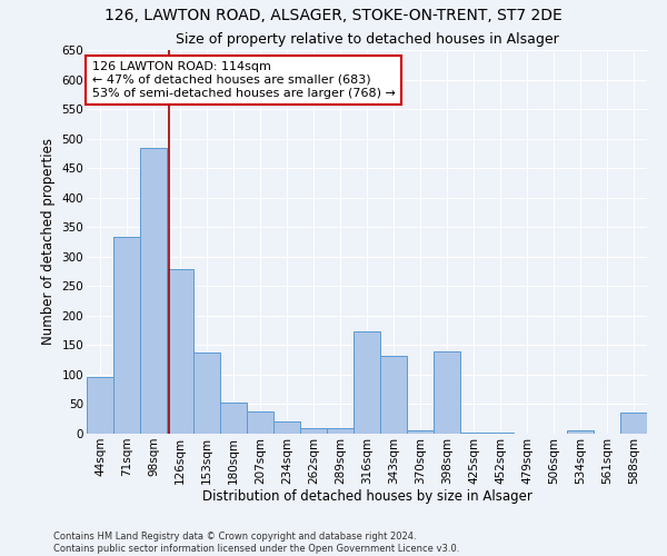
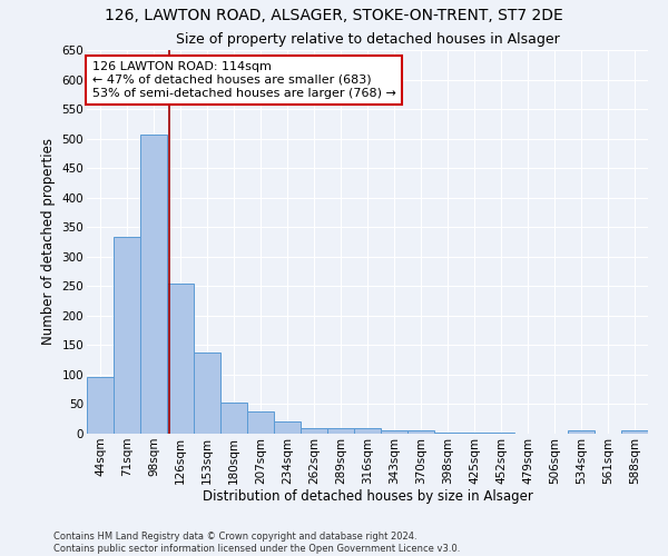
98sqm: 484 -> 506
126sqm: 278 -> 255
316sqm: 174 -> 10
343sqm: 132 -> 6
398sqm: 140 -> 1
588sqm: 36 -> 5
